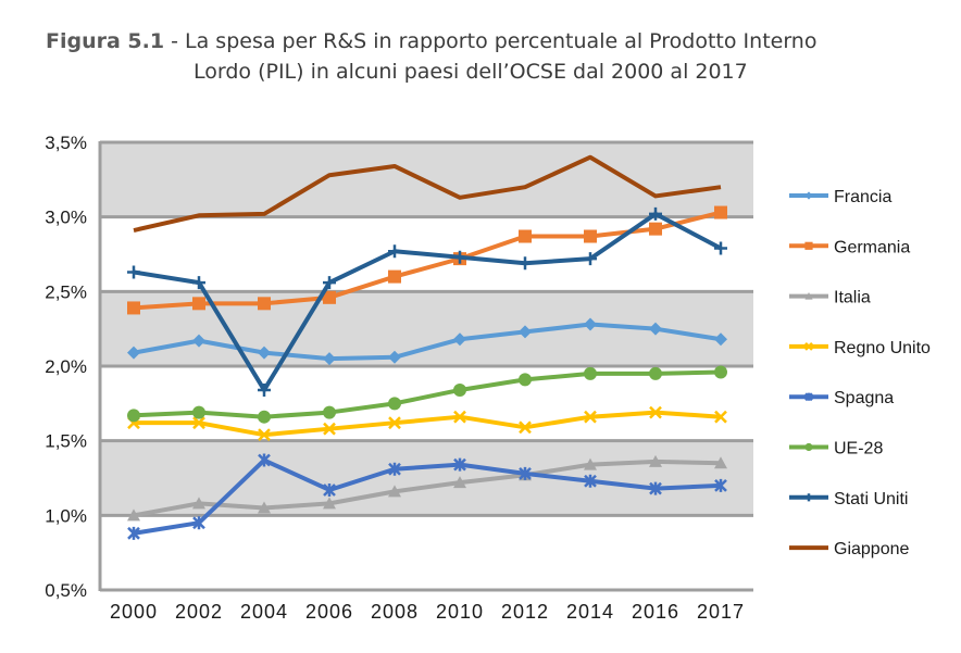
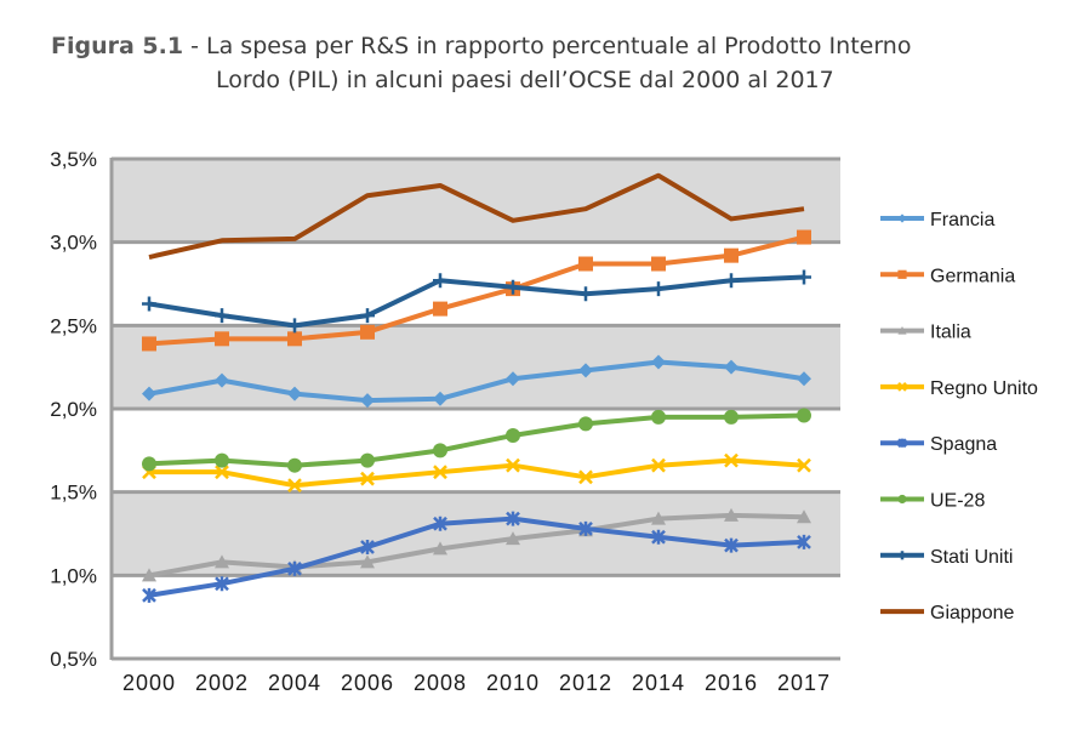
Spagna/2004: 1,37% -> 1,04%
Stati Uniti/2004: 1,84% -> 2,50%
Stati Uniti/2016: 3,02% -> 2,77%
